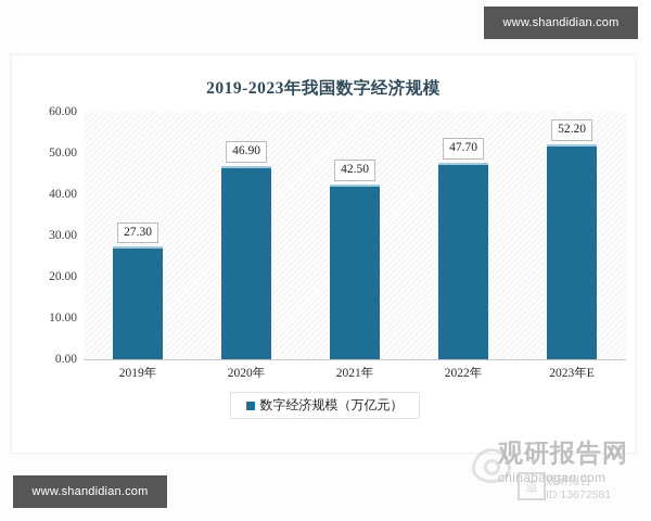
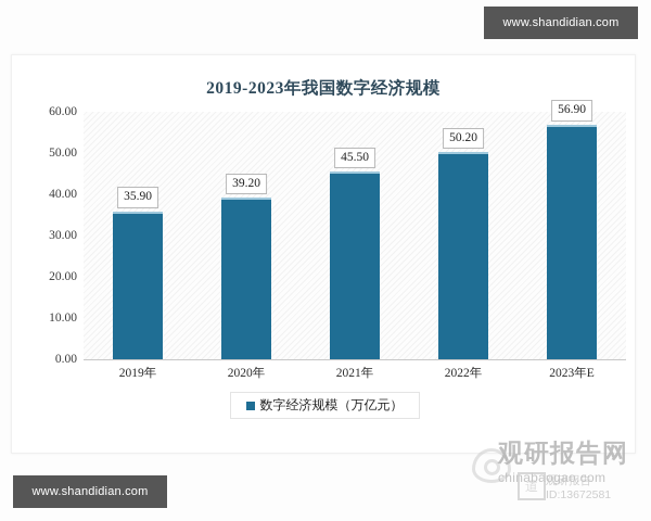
2019年: 27.30 -> 35.90
2020年: 46.90 -> 39.20
2021年: 42.50 -> 45.50
2022年: 47.70 -> 50.20
2023年E: 52.20 -> 56.90
